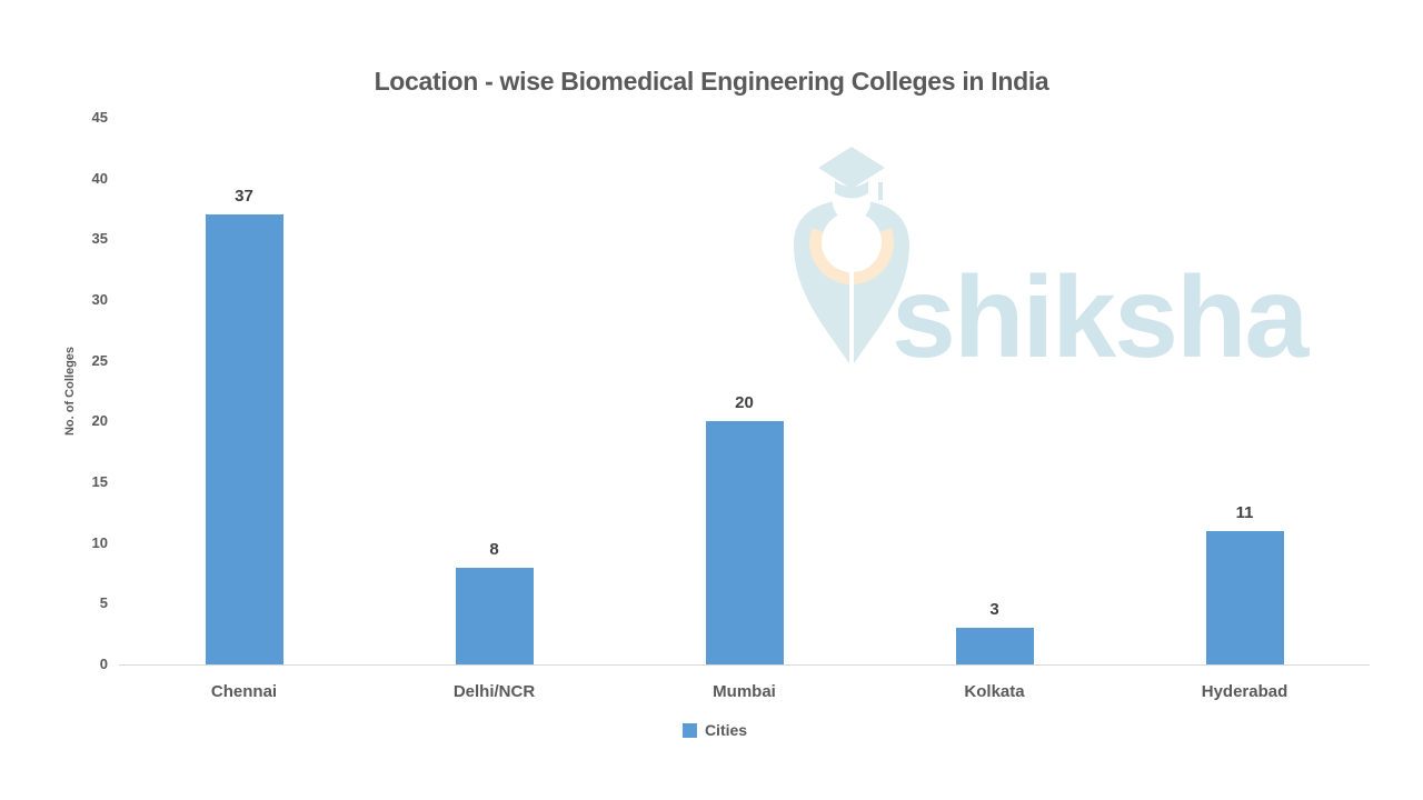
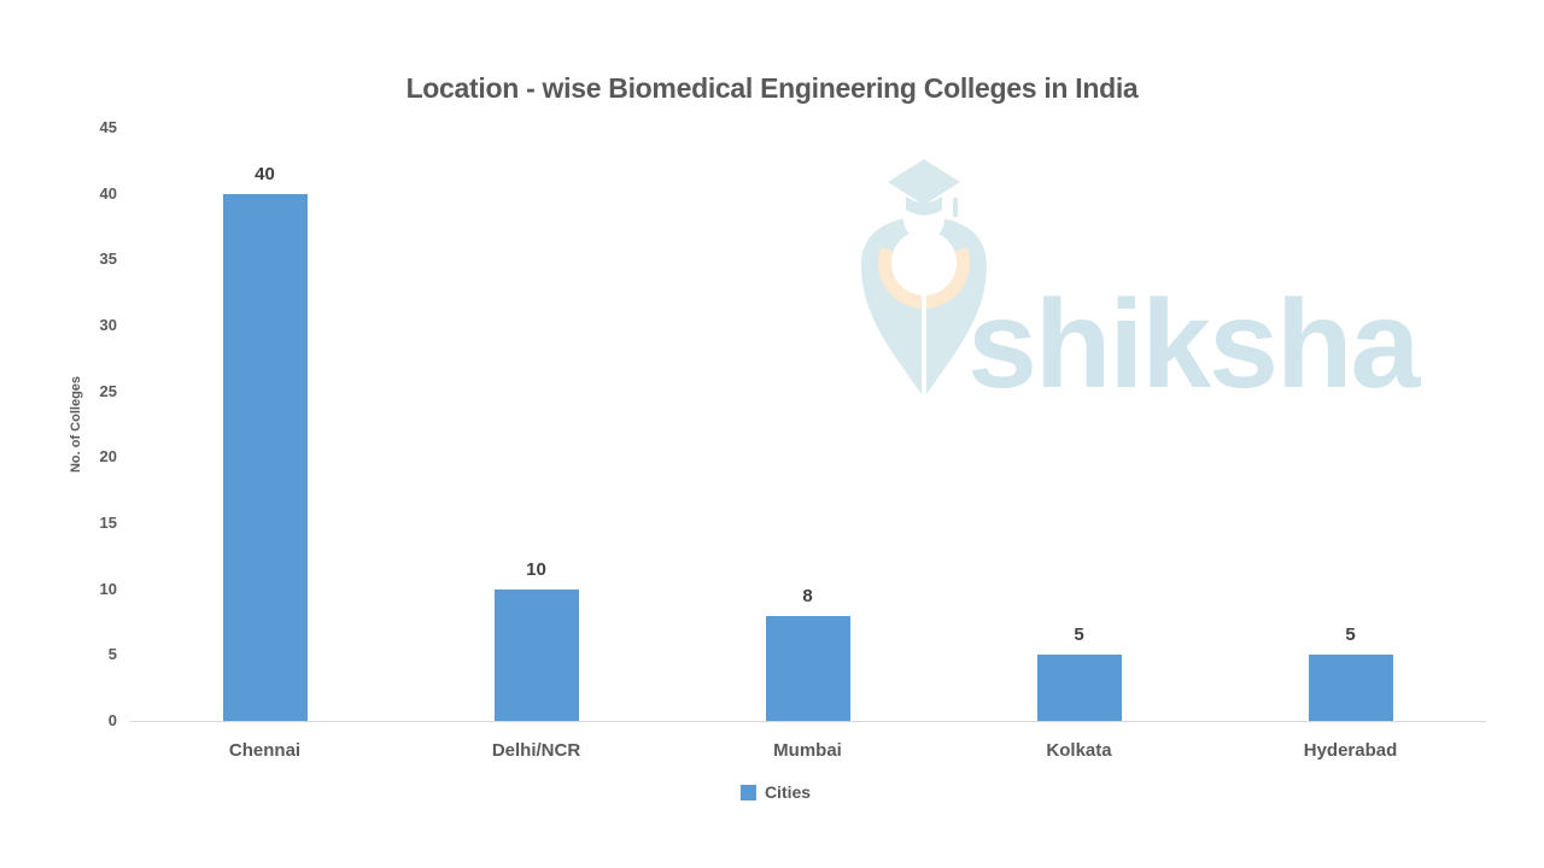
Chennai: 37 -> 40
Delhi/NCR: 8 -> 10
Mumbai: 20 -> 8
Kolkata: 3 -> 5
Hyderabad: 11 -> 5
